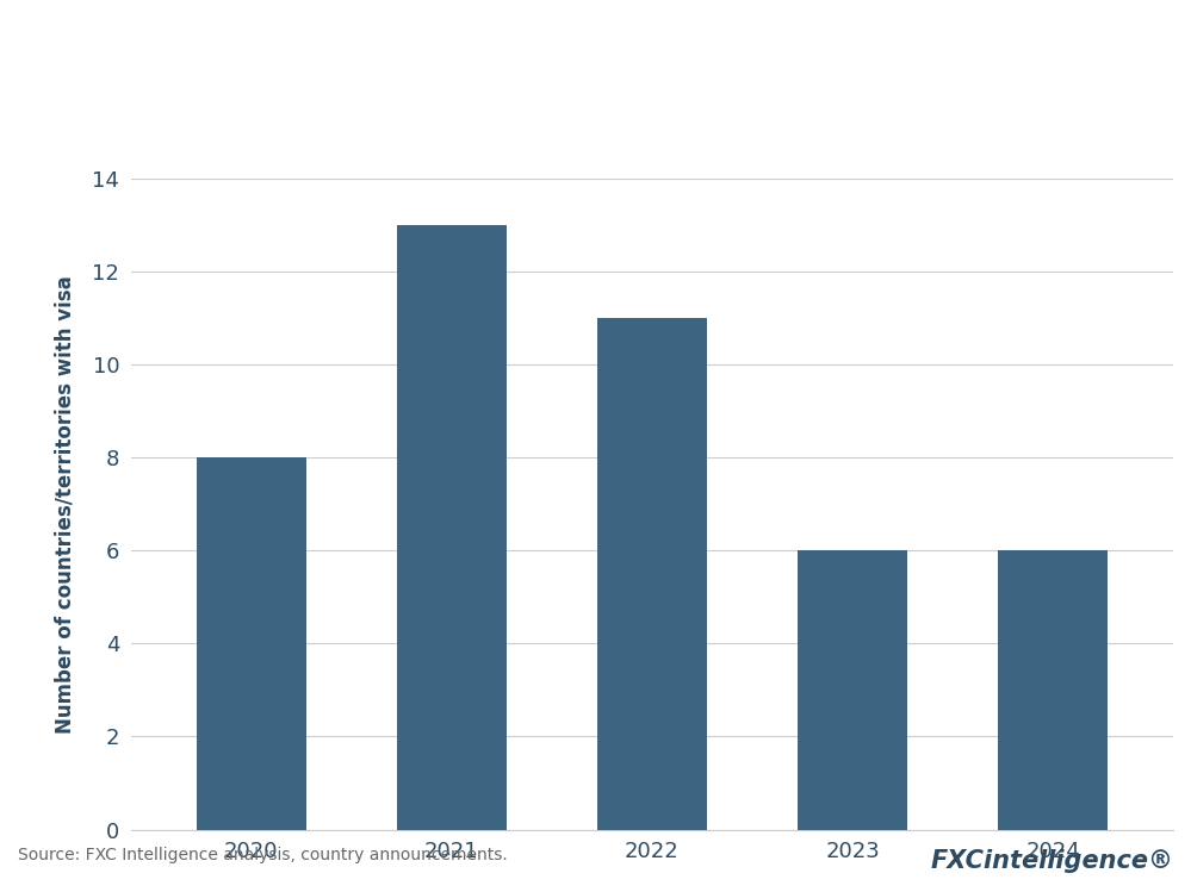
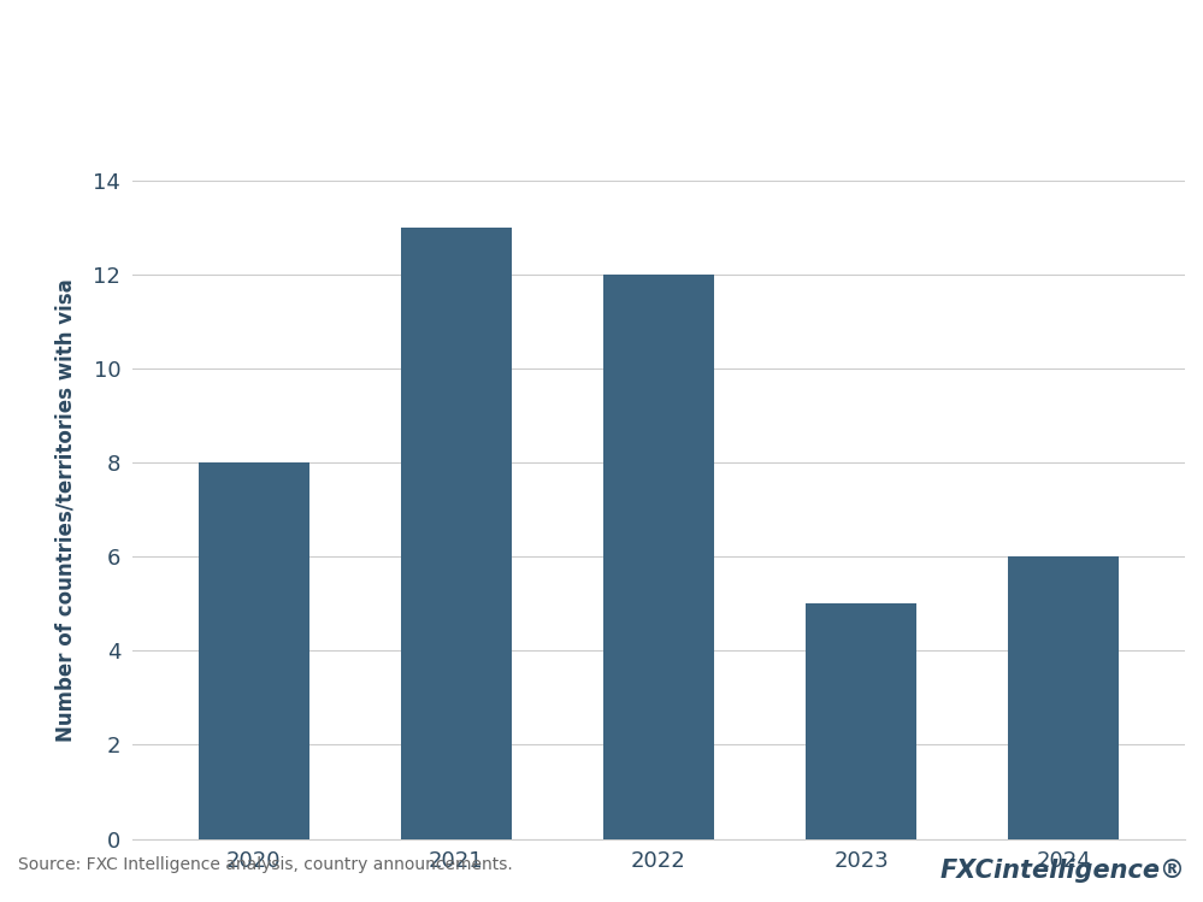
2022: 11 -> 12
2023: 6 -> 5
